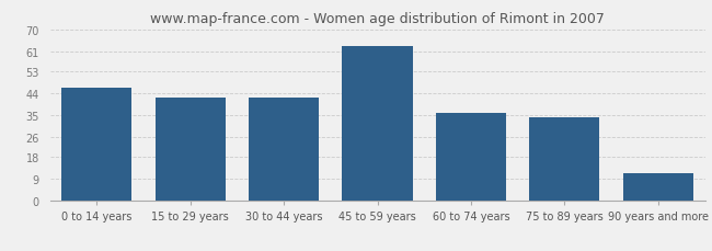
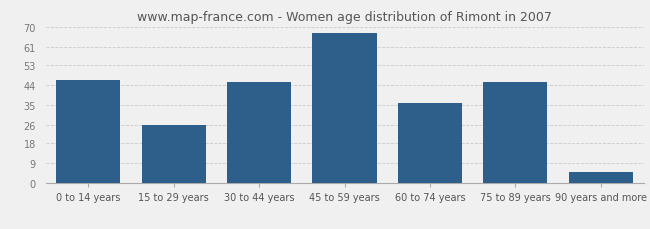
15 to 29 years: 42 -> 26
30 to 44 years: 42 -> 45
45 to 59 years: 63 -> 67
75 to 89 years: 34 -> 45
90 years and more: 11 -> 5
